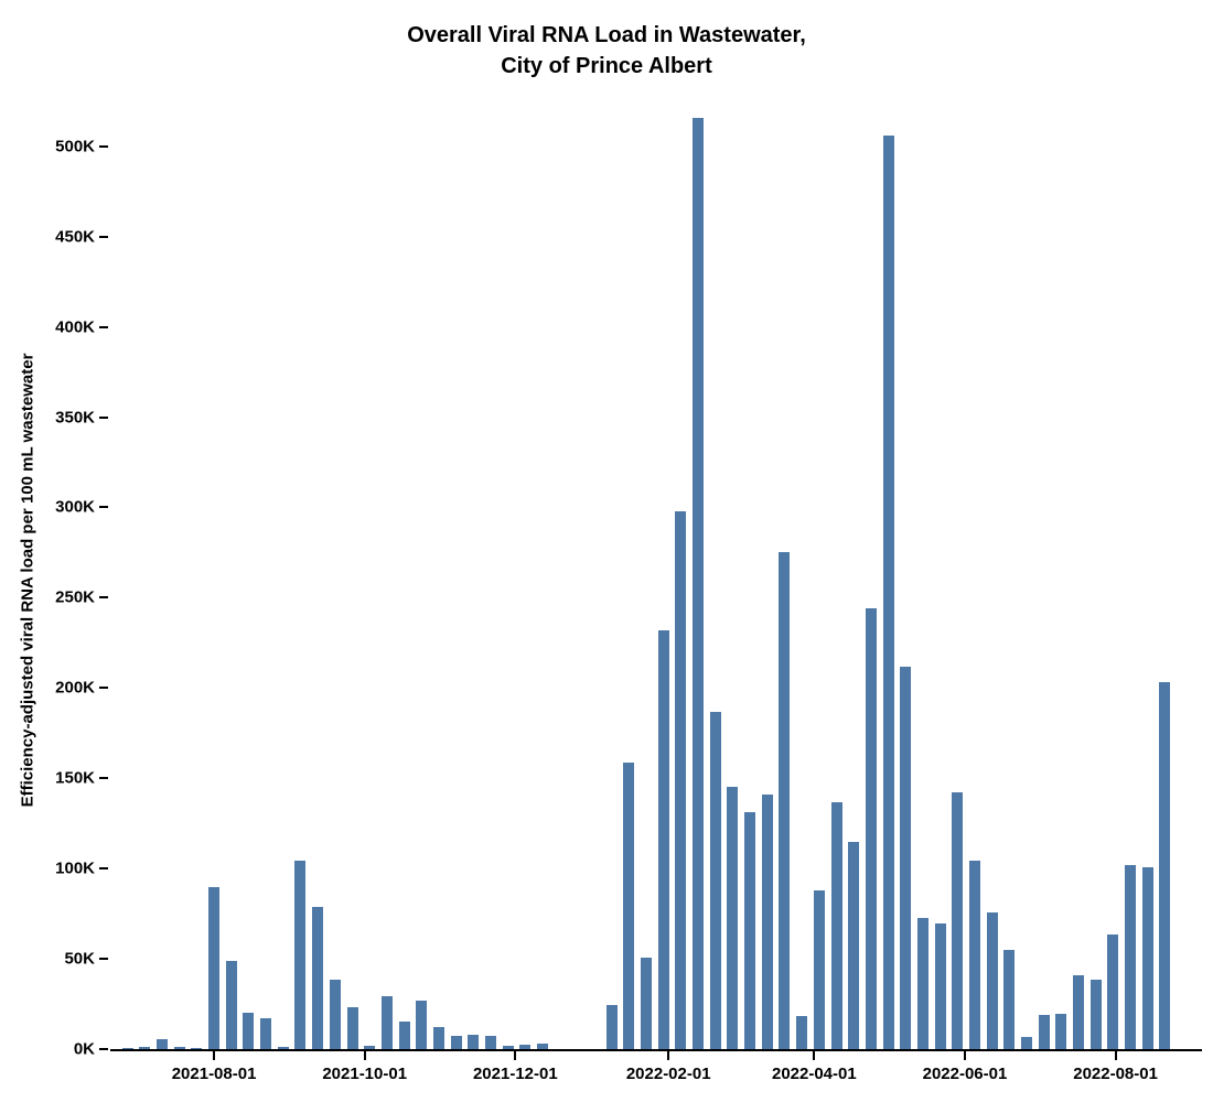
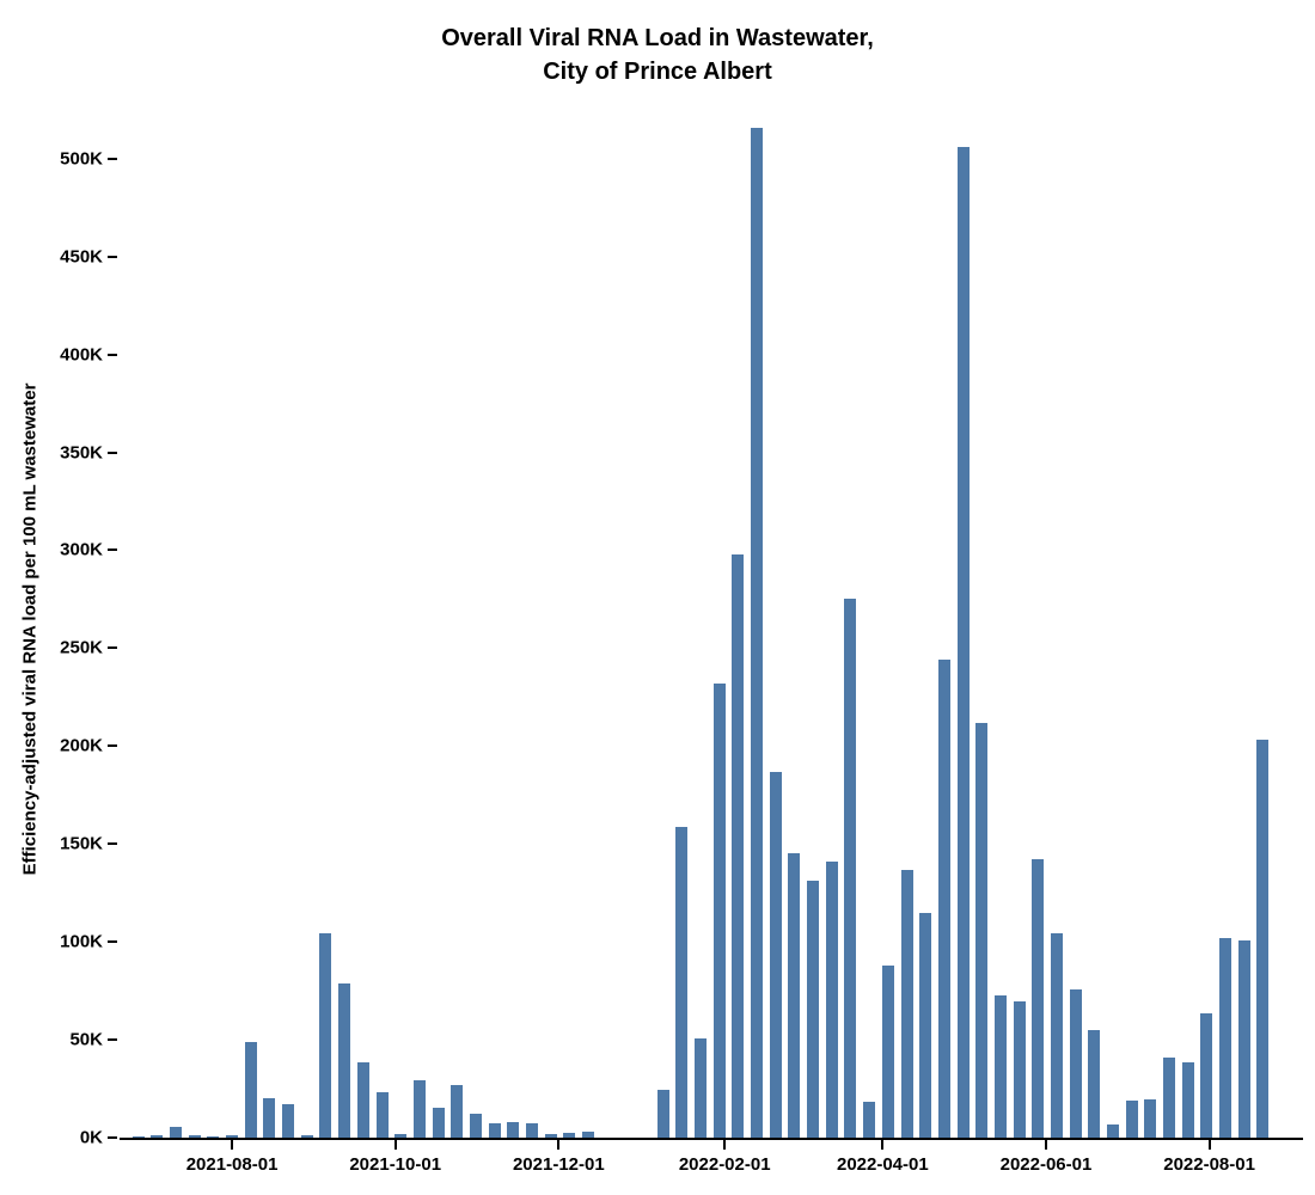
2021-08-01: 90K -> 1K
